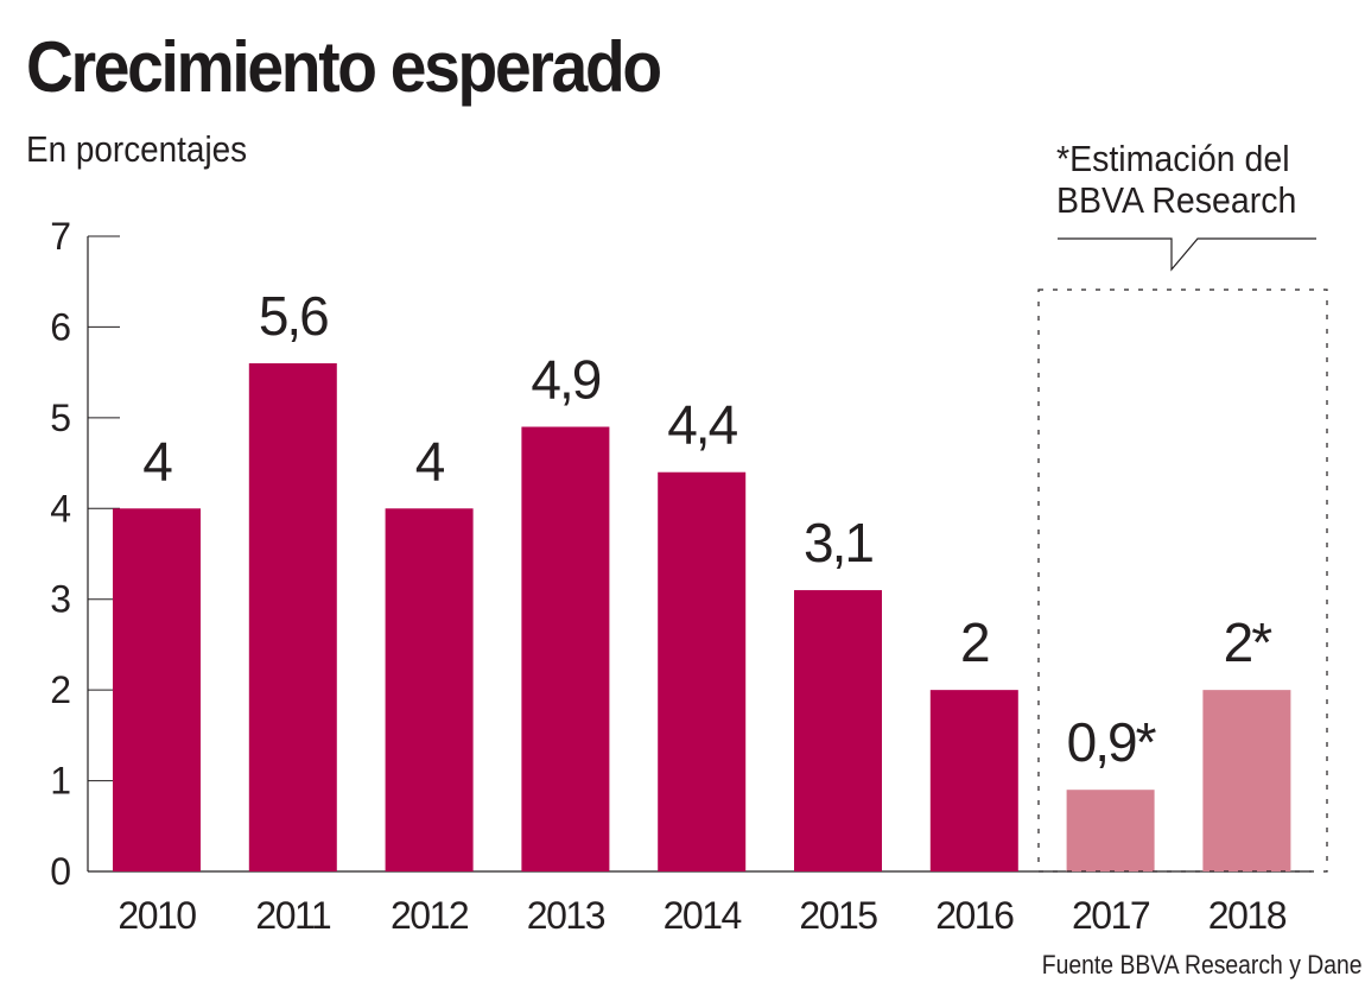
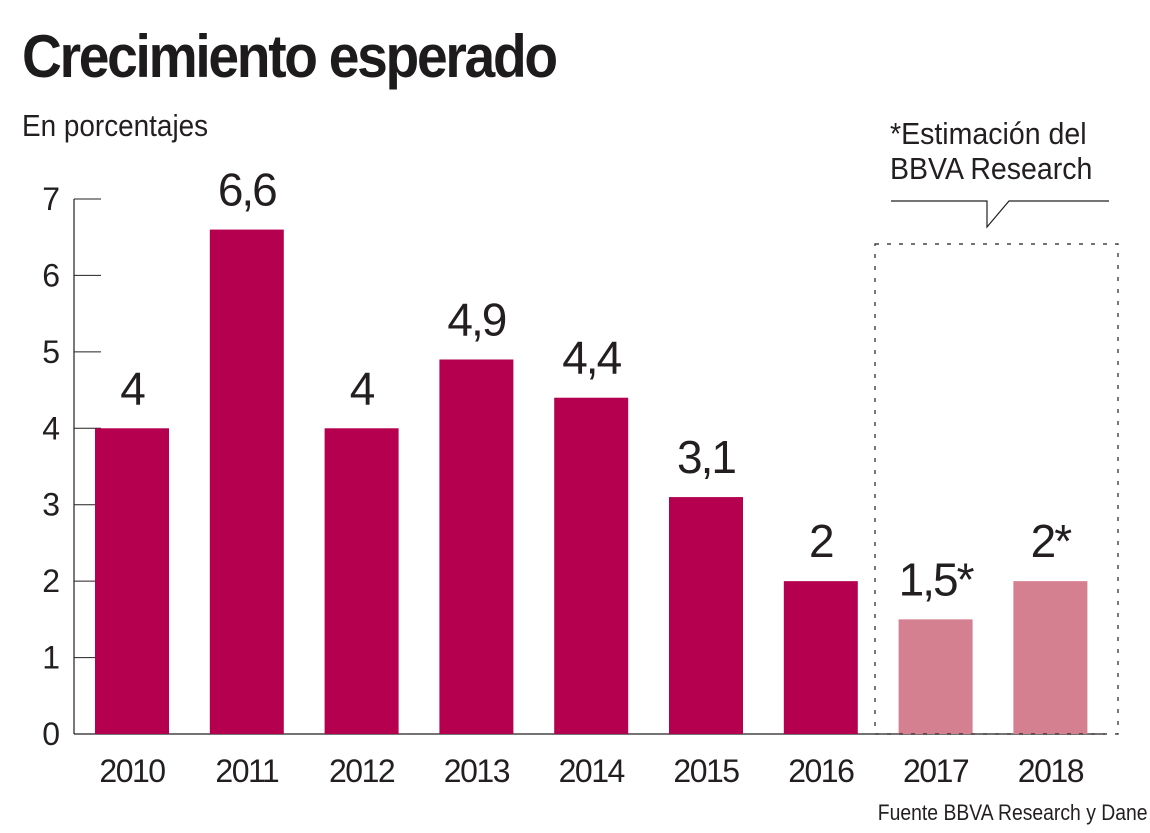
2011: 5,6 -> 6,6
2017: 0,9 -> 1,5
